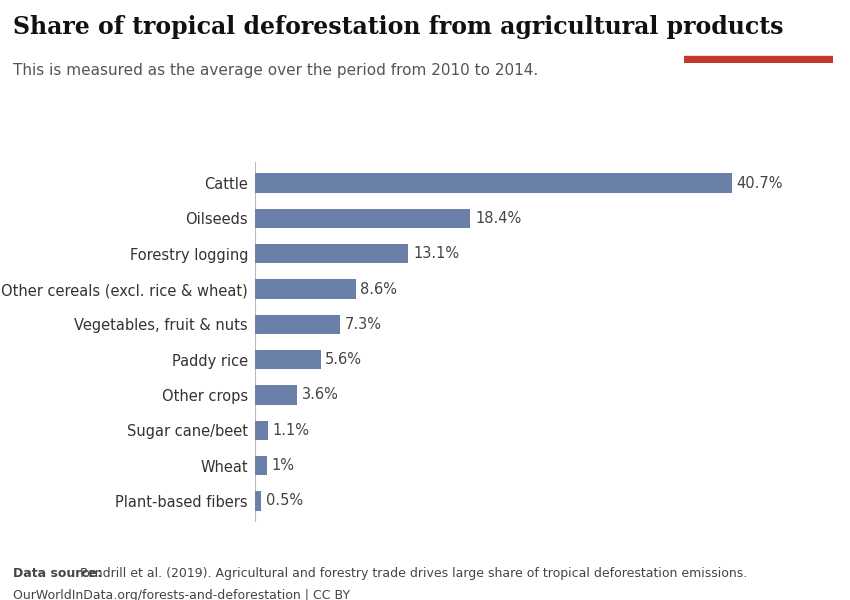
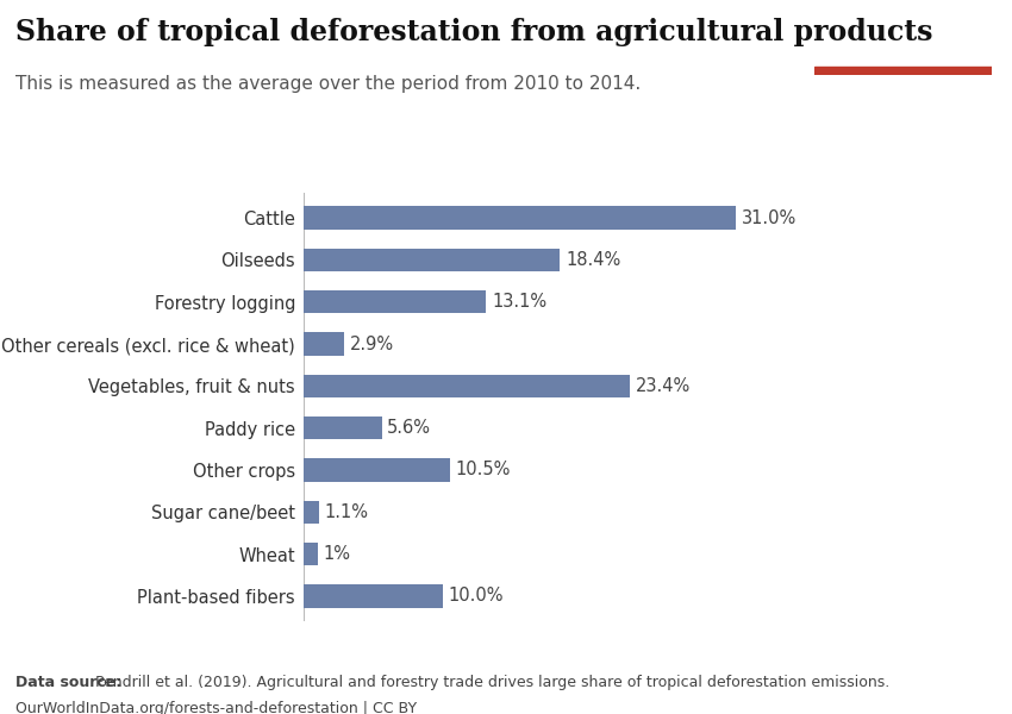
Cattle: 40.7% -> 31.0%
Other cereals (excl. rice & wheat): 8.6% -> 2.9%
Vegetables, fruit & nuts: 7.3% -> 23.4%
Other crops: 3.6% -> 10.5%
Plant-based fibers: 0.5% -> 10.0%
